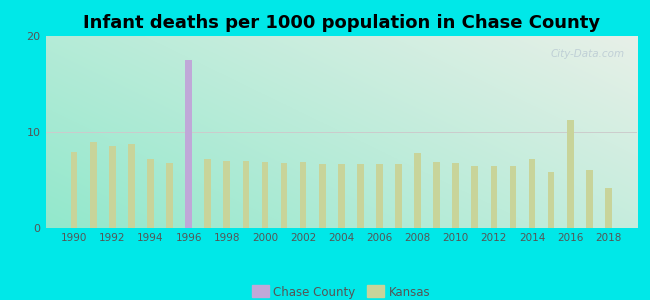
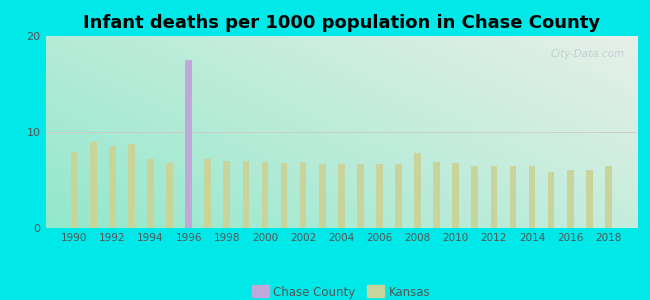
Kansas/2014: 7.2 -> 6.5
Kansas/2016: 11.2 -> 6.0
Kansas/2018: 4.2 -> 6.5
